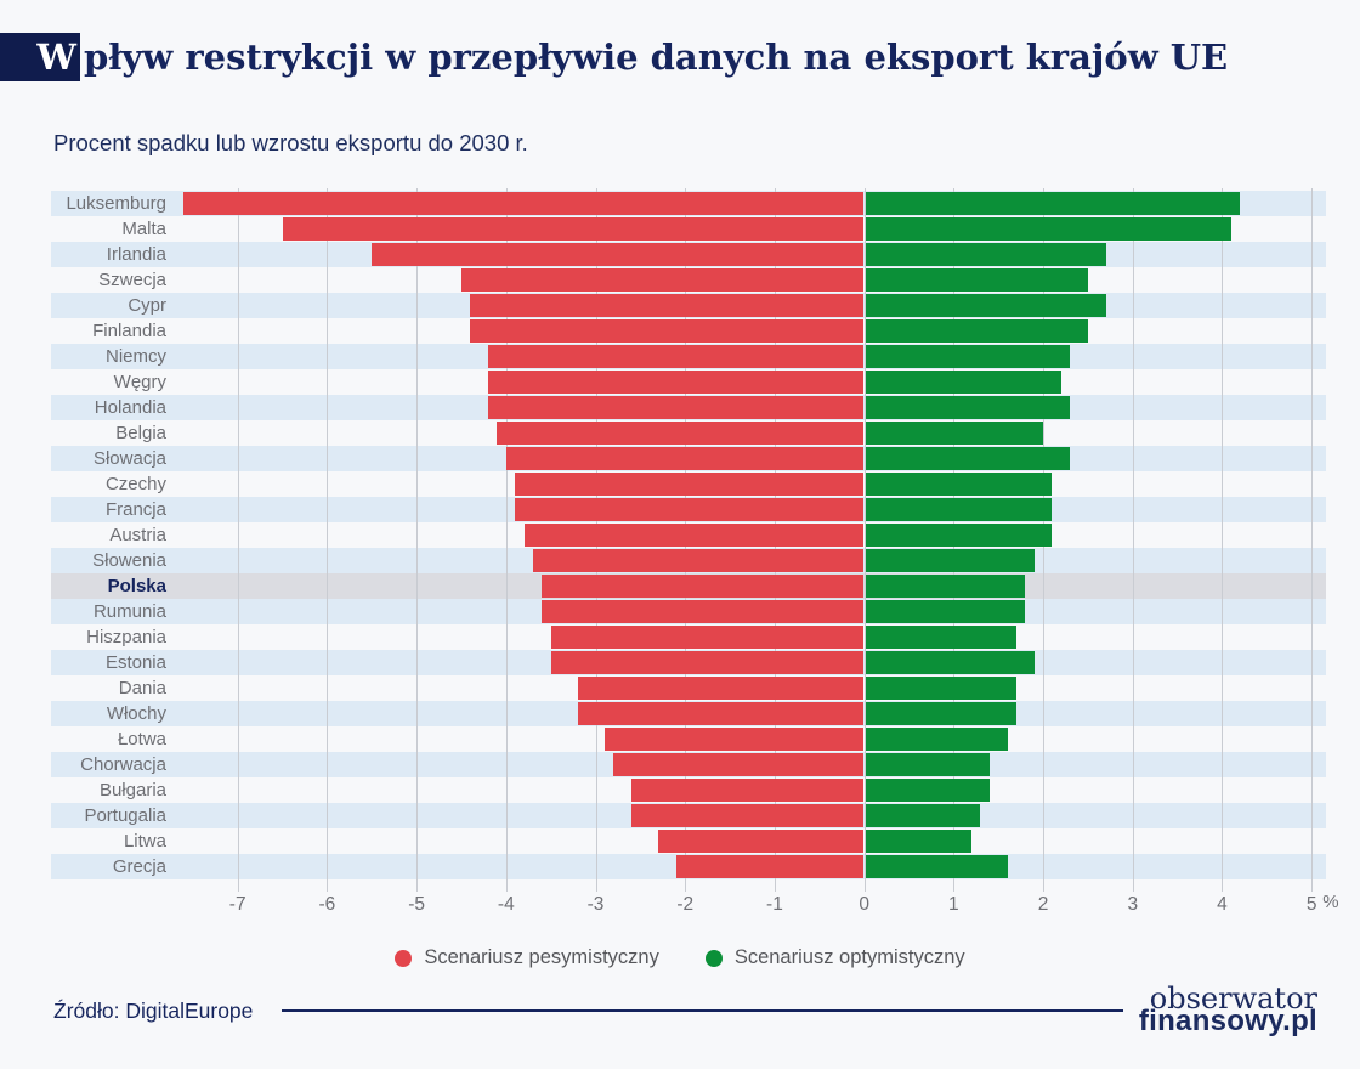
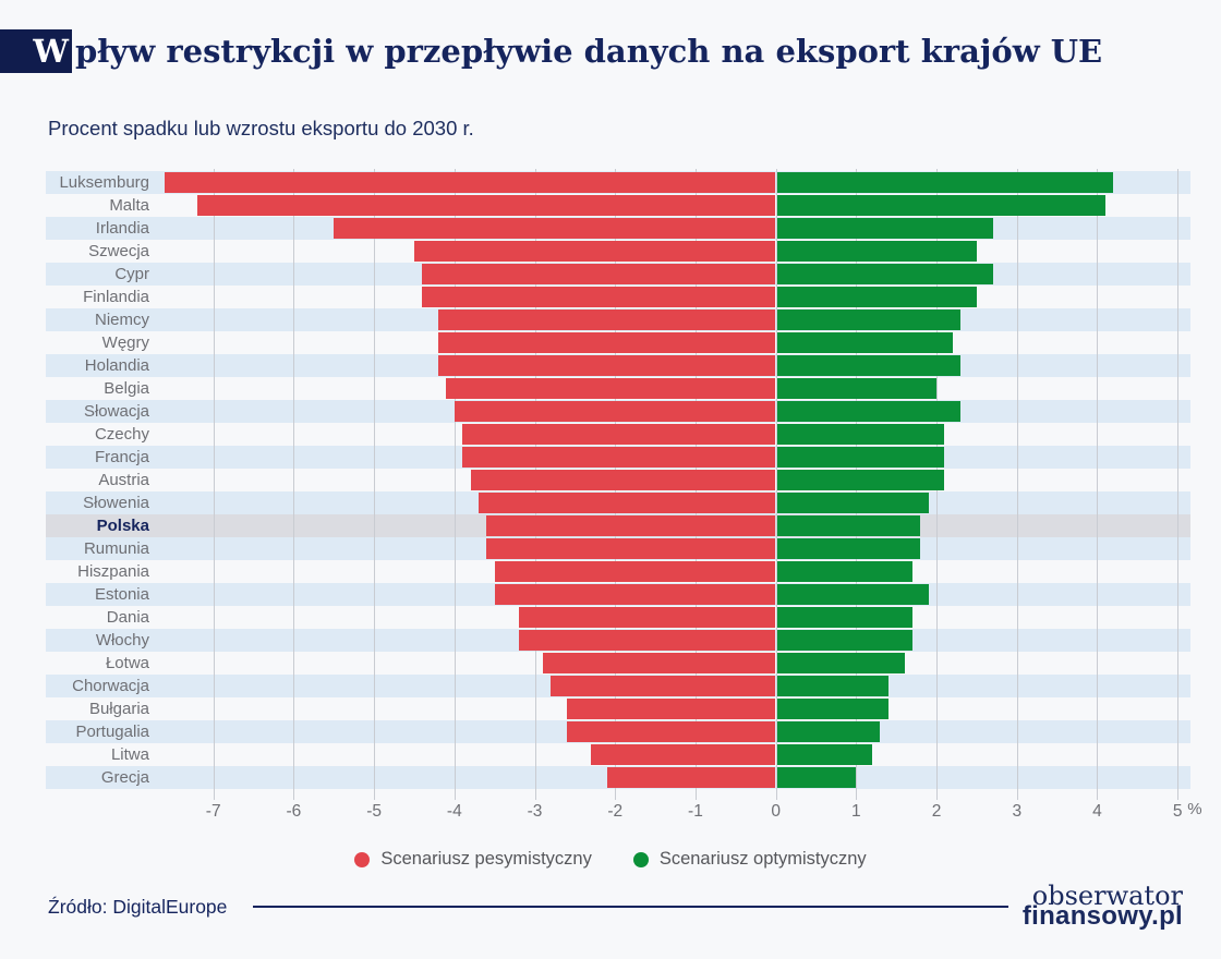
Scenariusz pesymistyczny/Malta: -6.5 -> -7.2
Scenariusz optymistyczny/Grecja: 1.6 -> 1.0
